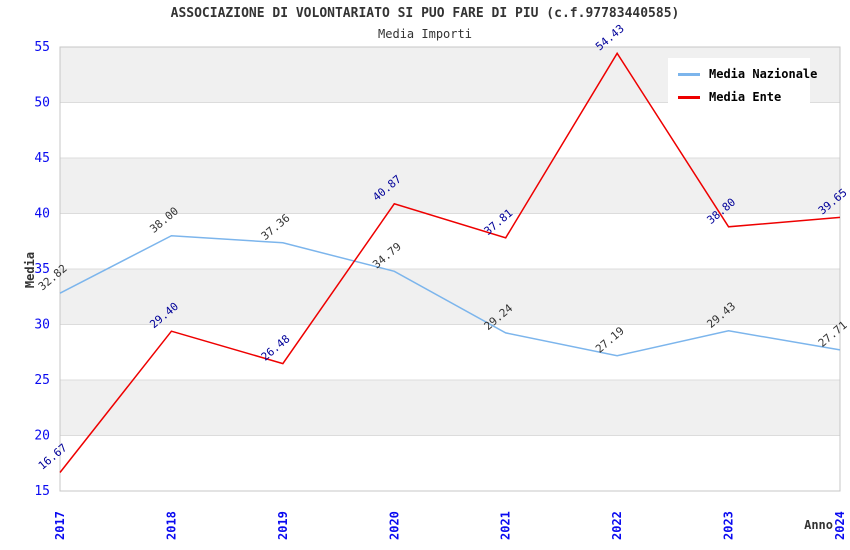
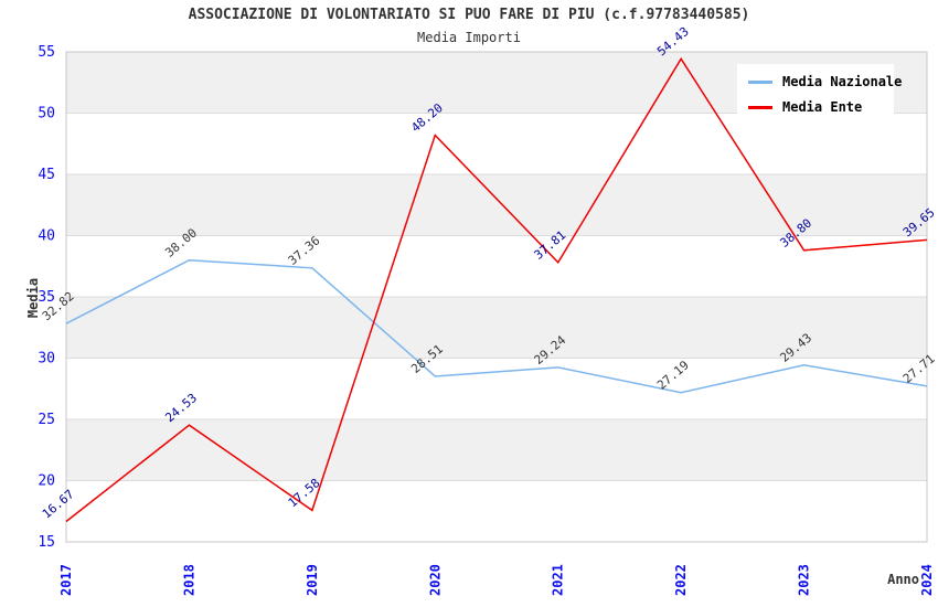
Media Ente/2018: 29.40 -> 24.53
Media Ente/2019: 26.48 -> 17.58
Media Nazionale/2020: 34.79 -> 28.51
Media Ente/2020: 40.87 -> 48.20
